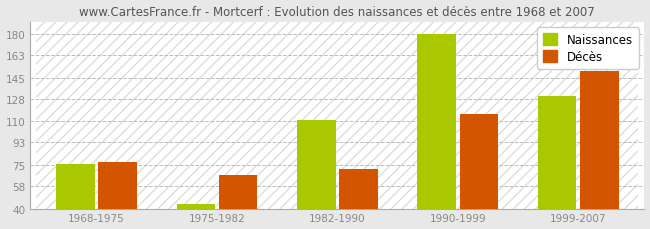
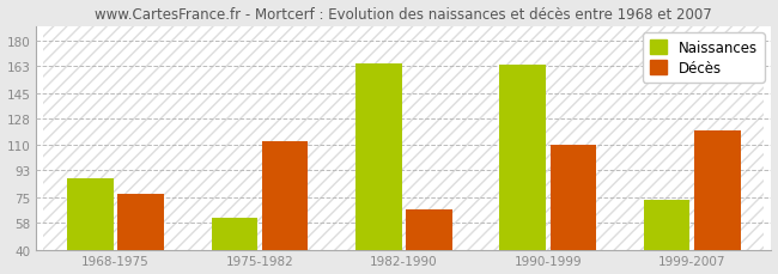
Naissances/1968-1975: 76 -> 88
Naissances/1975-1982: 44 -> 61
Décès/1975-1982: 67 -> 113
Naissances/1982-1990: 111 -> 165
Décès/1982-1990: 72 -> 67
Naissances/1990-1999: 180 -> 164
Décès/1990-1999: 116 -> 110
Naissances/1999-2007: 130 -> 73
Décès/1999-2007: 150 -> 120
